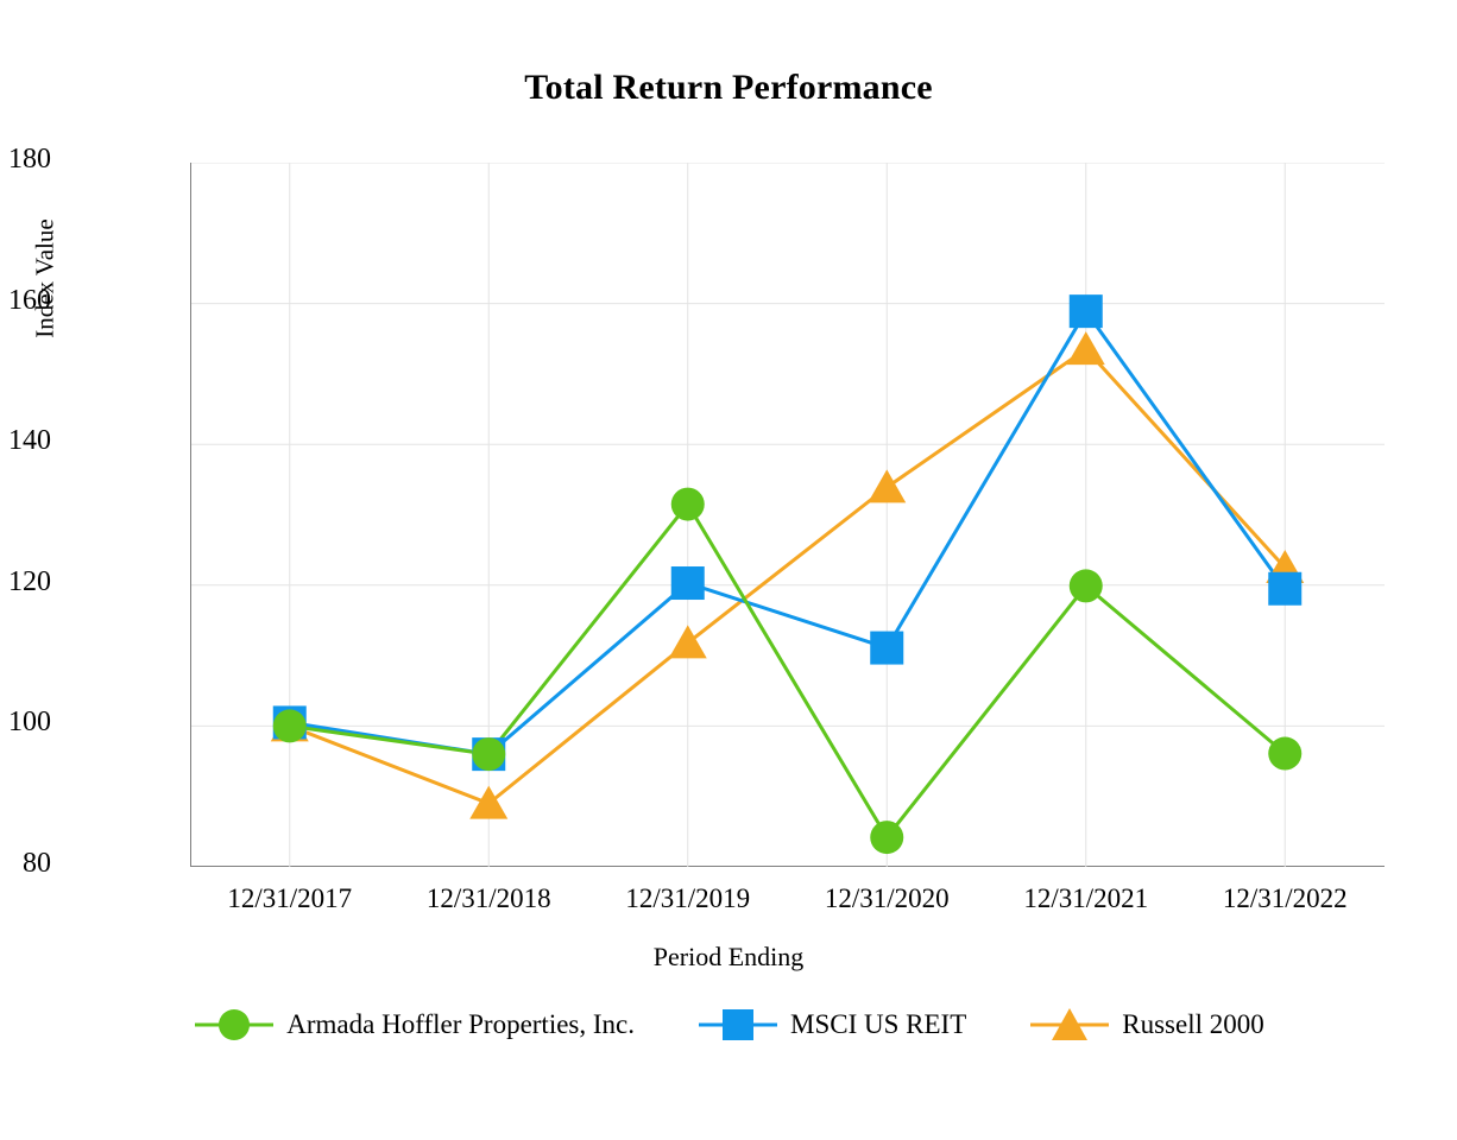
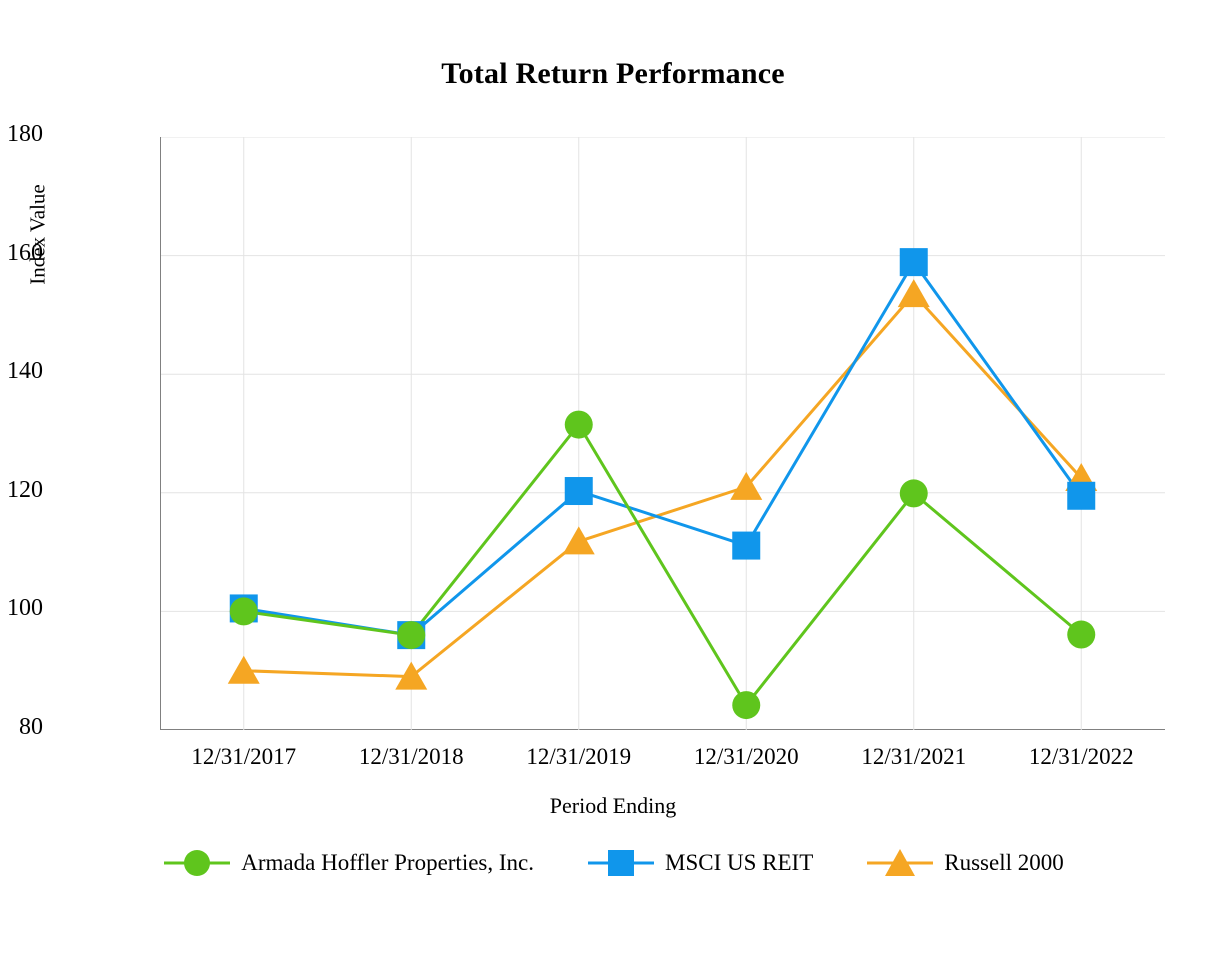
Russell 2000/12/31/2017: 100 -> 90
Russell 2000/12/31/2020: 134 -> 121
